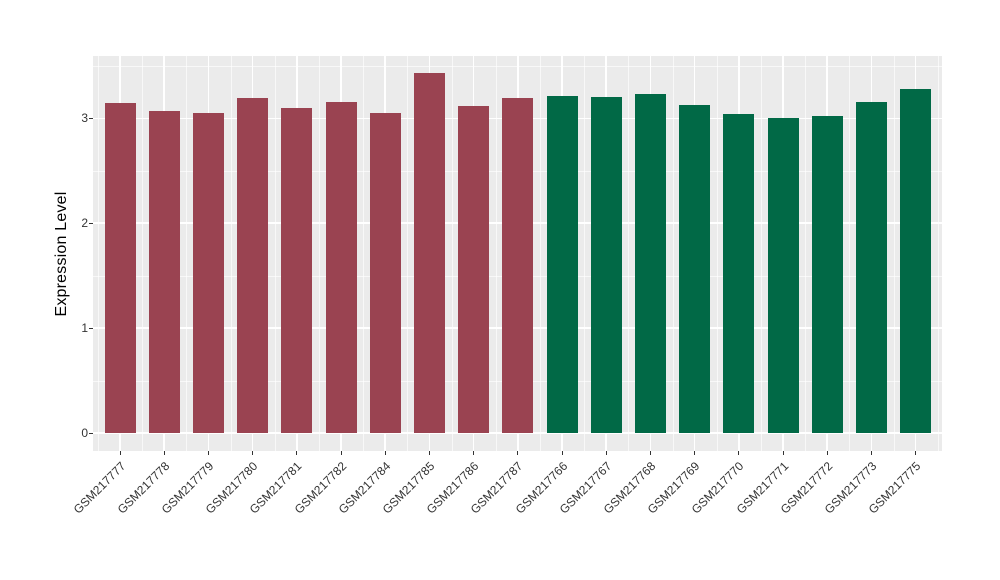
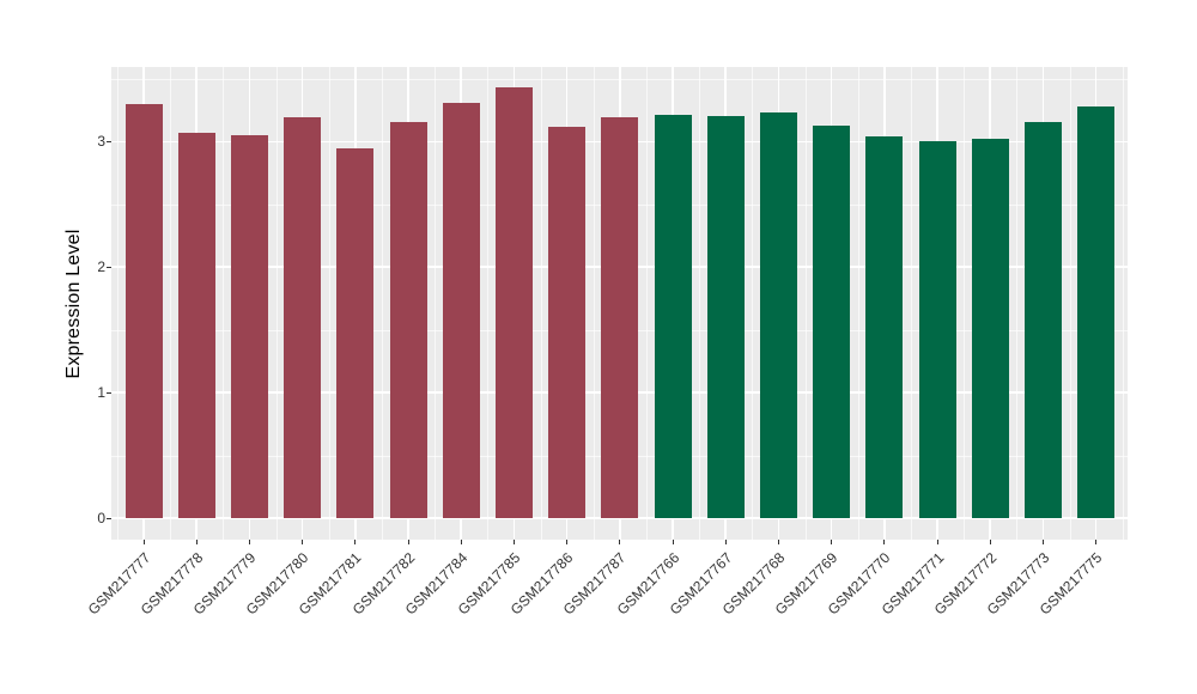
GSM217777: 3.15 -> 3.30
GSM217781: 3.10 -> 2.95
GSM217784: 3.05 -> 3.31
